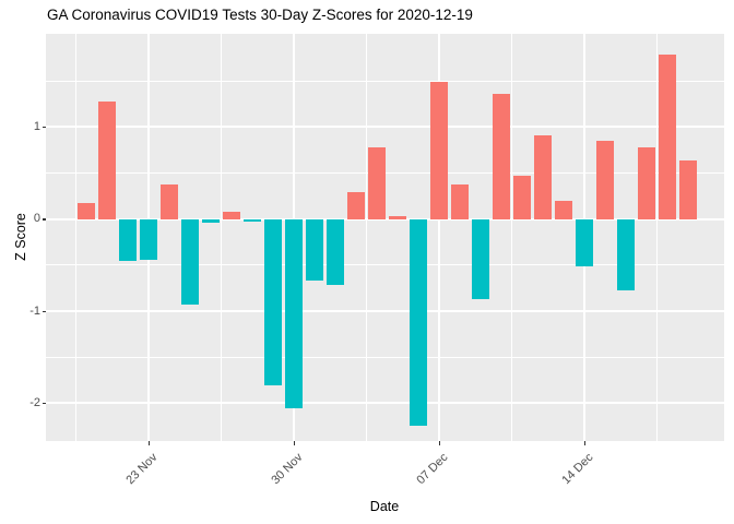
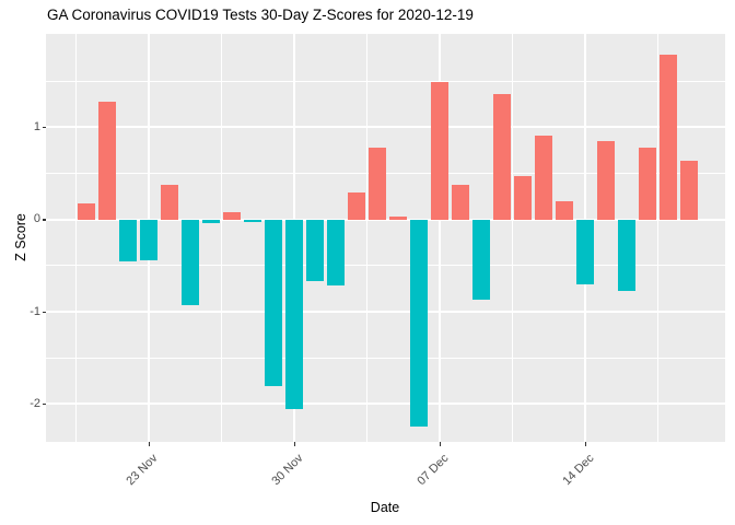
14 Dec: -0.5 -> -0.7
